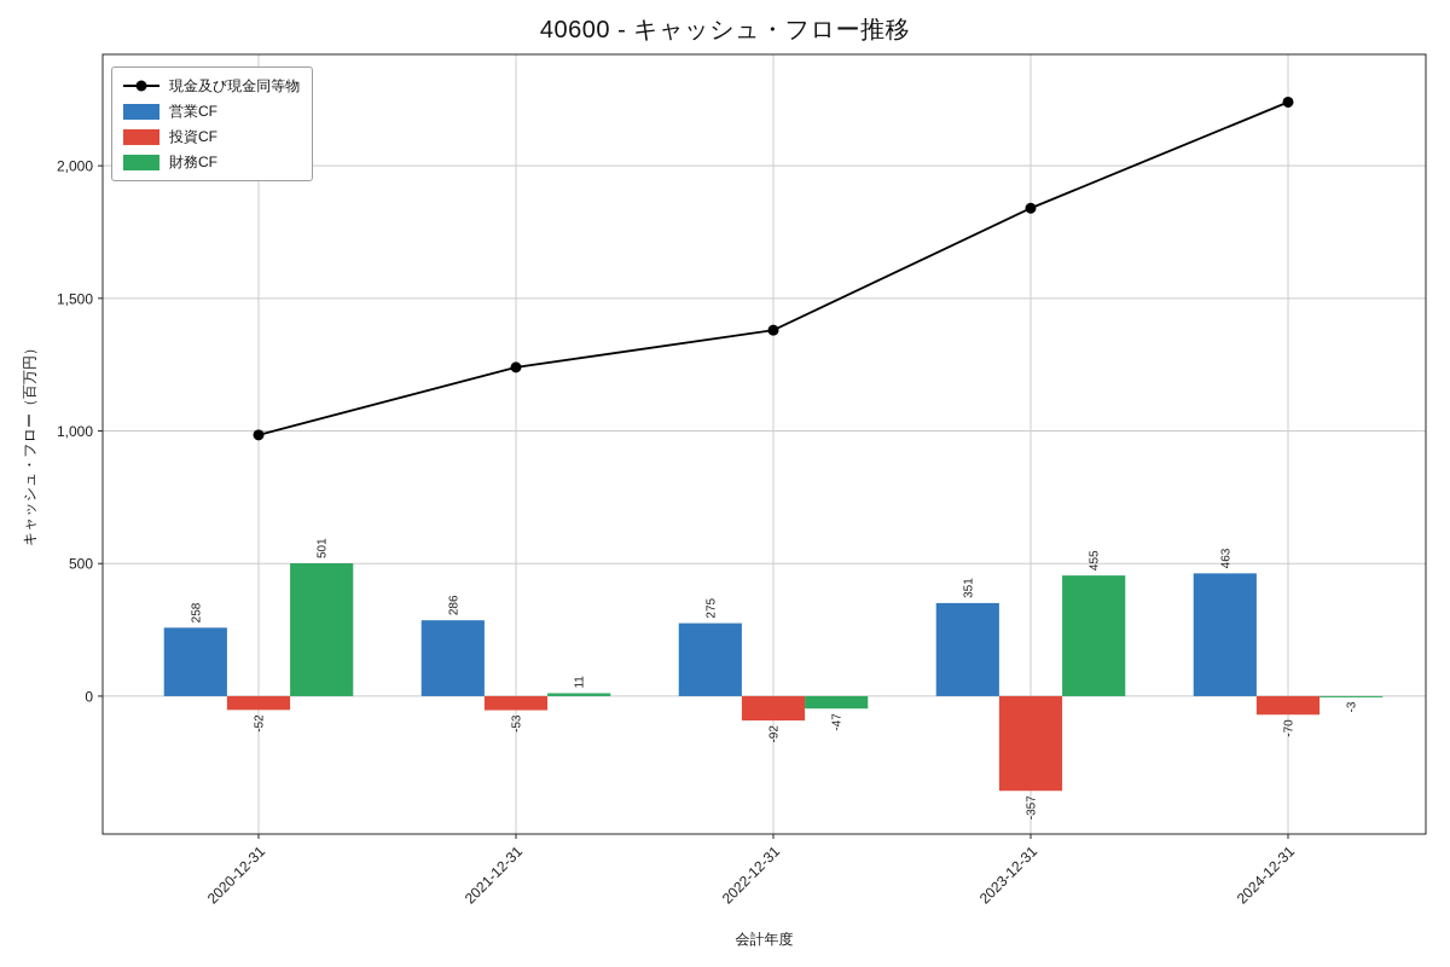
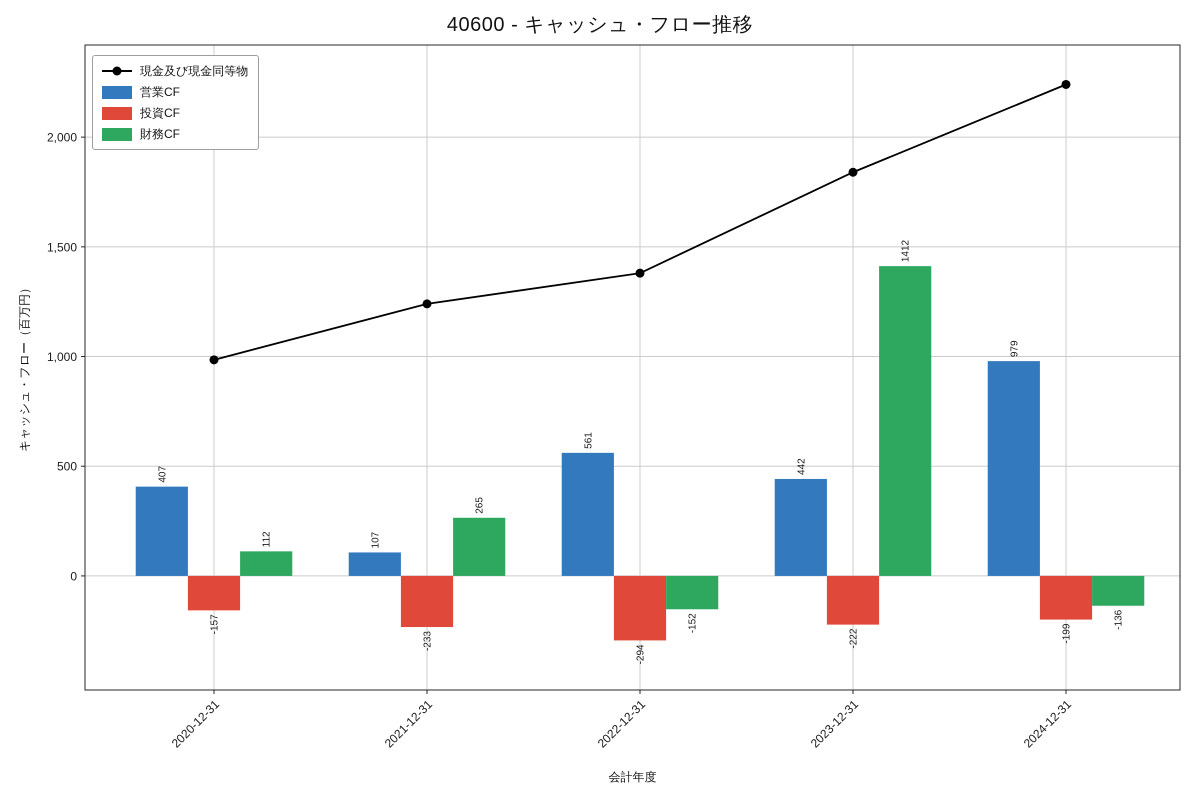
営業CF/2020-12-31: 258 -> 407
投資CF/2020-12-31: -52 -> -157
財務CF/2020-12-31: 501 -> 112
営業CF/2021-12-31: 286 -> 107
投資CF/2021-12-31: -53 -> -233
財務CF/2021-12-31: 11 -> 265
営業CF/2022-12-31: 275 -> 561
投資CF/2022-12-31: -92 -> -294
財務CF/2022-12-31: -47 -> -152
営業CF/2023-12-31: 351 -> 442
投資CF/2023-12-31: -357 -> -222
財務CF/2023-12-31: 455 -> 1412
営業CF/2024-12-31: 463 -> 979
投資CF/2024-12-31: -70 -> -199
財務CF/2024-12-31: -3 -> -136
